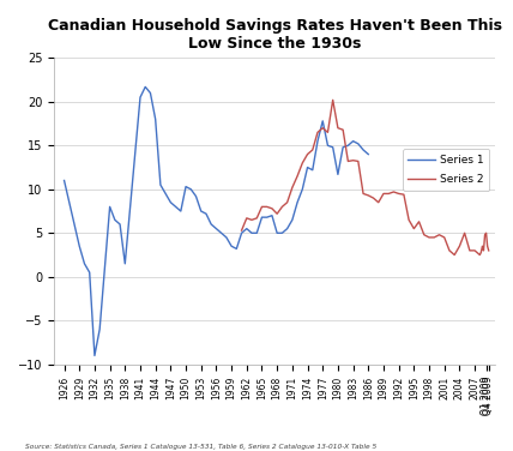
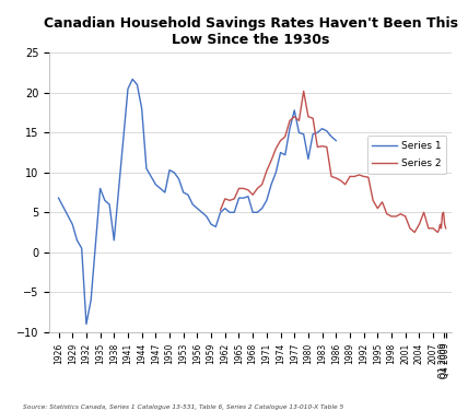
Series 1/1926: 11.0 -> 6.8
